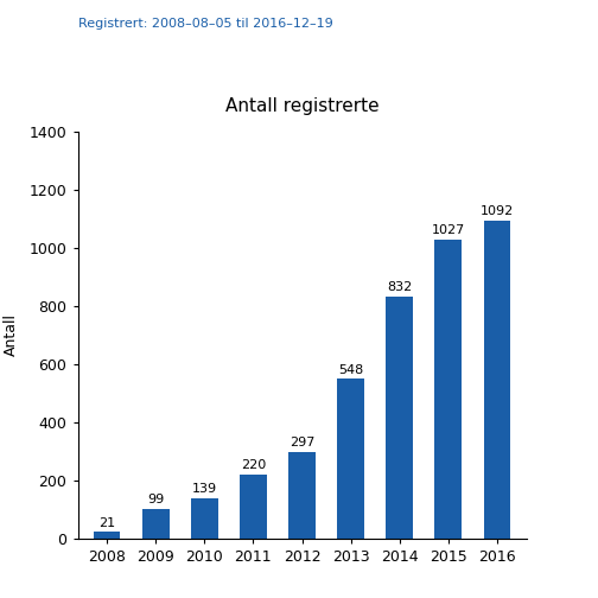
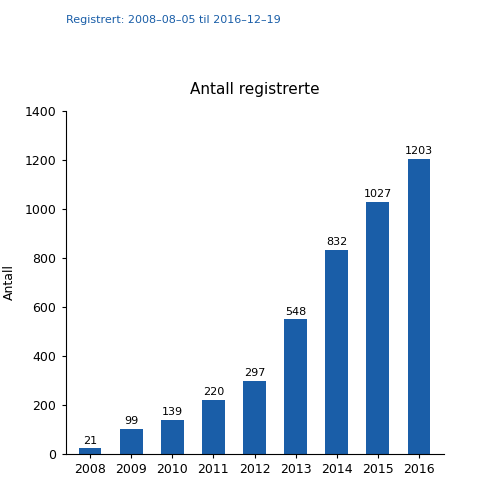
2016: 1092 -> 1203
